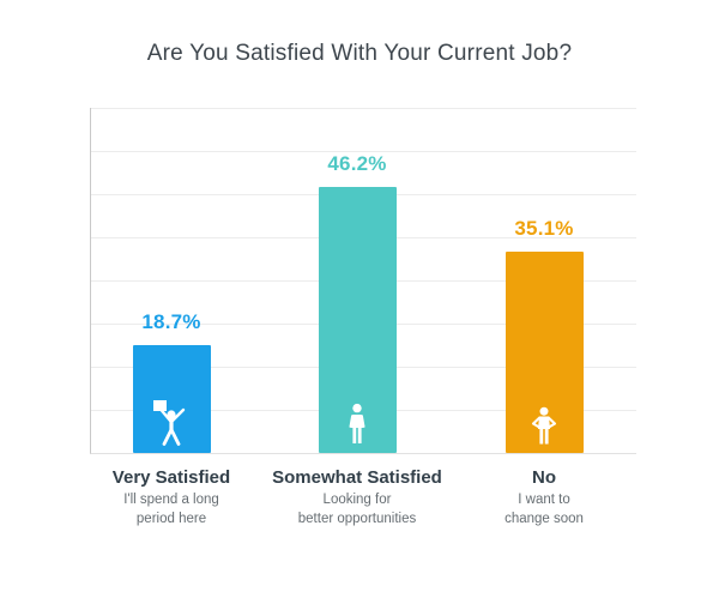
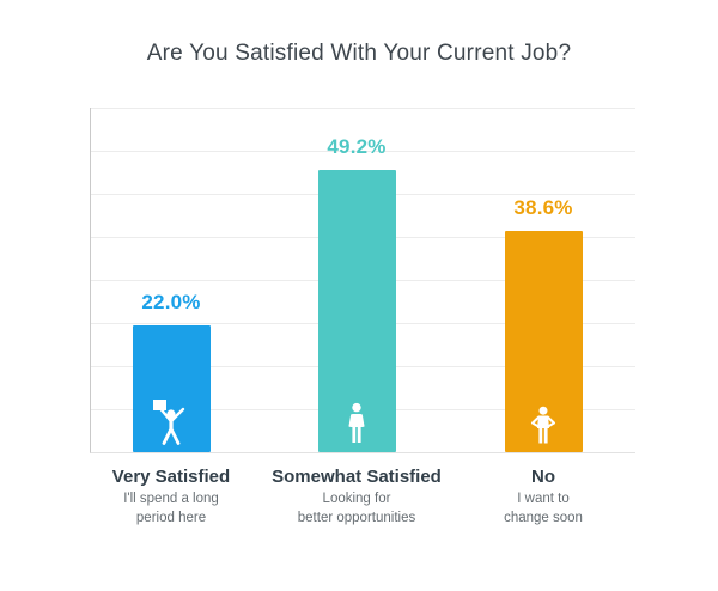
Very Satisfied: 18.7% -> 22.0%
Somewhat Satisfied: 46.2% -> 49.2%
No: 35.1% -> 38.6%
